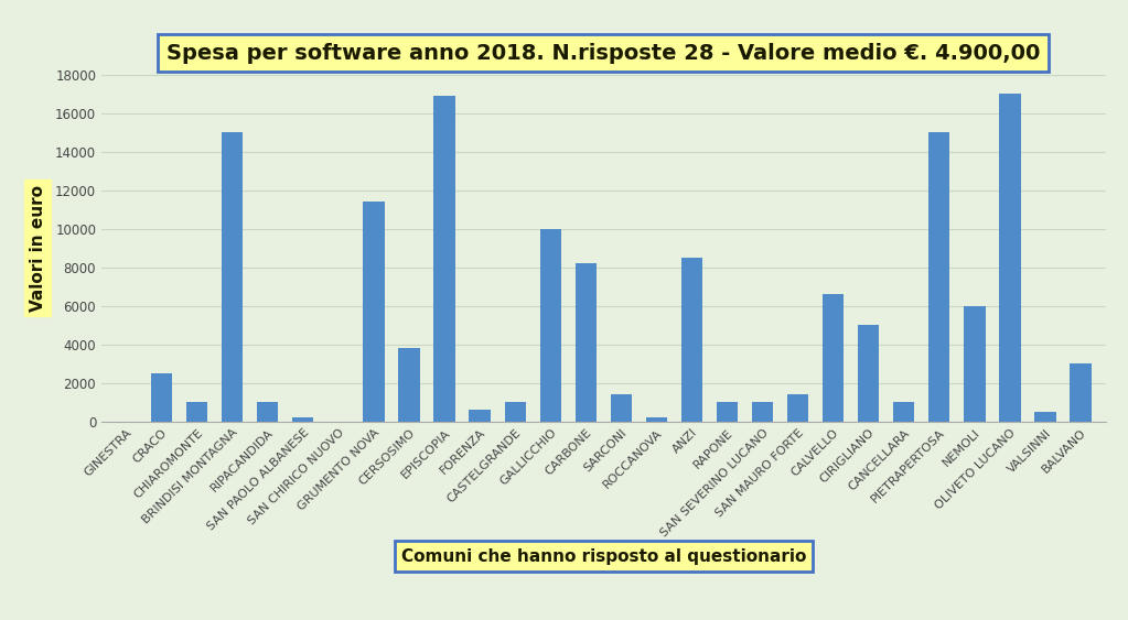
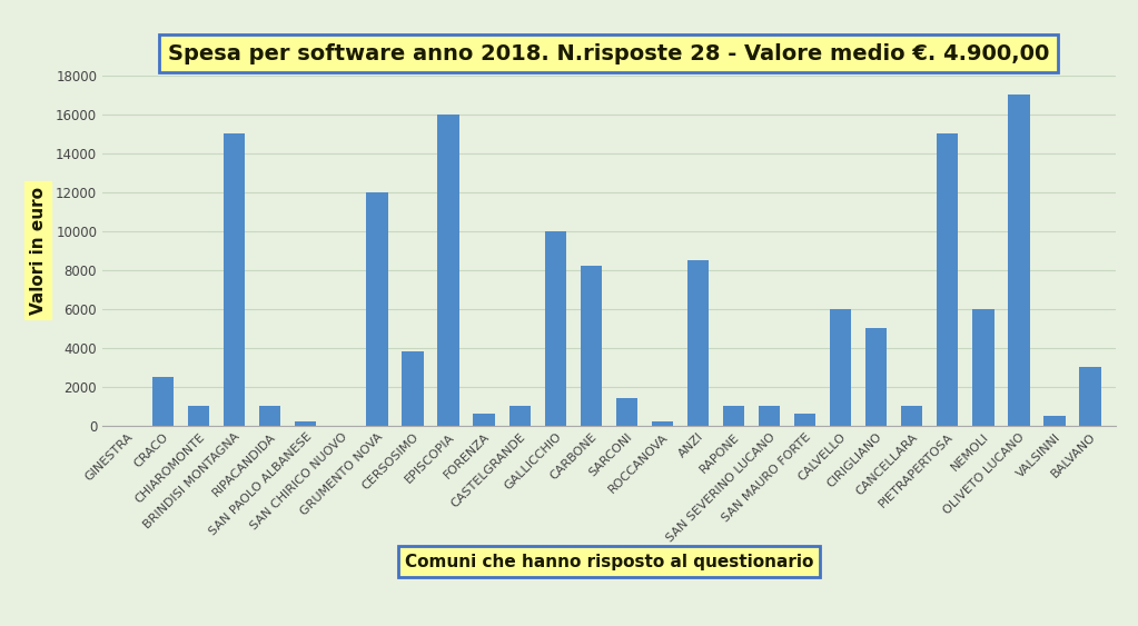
GRUMENTO NOVA: 11400 -> 12000
EPISCOPIA: 16900 -> 16000
SAN MAURO FORTE: 1400 -> 600
CALVELLO: 6600 -> 6000
